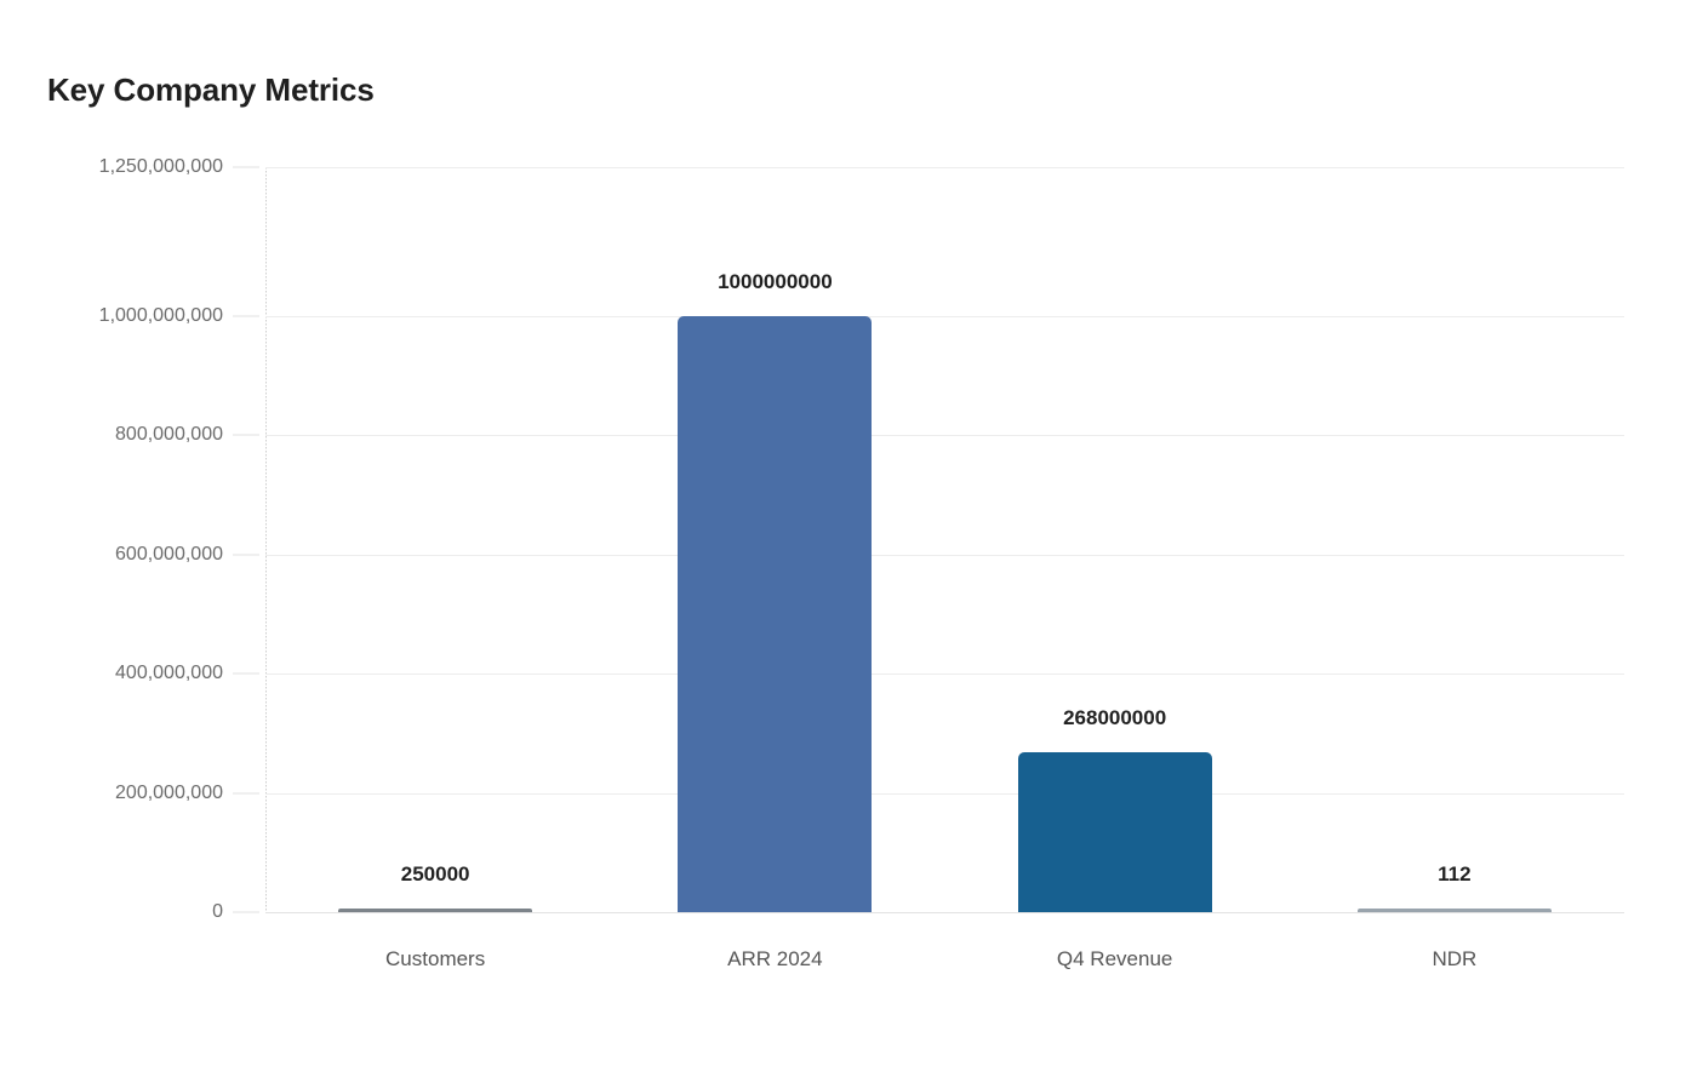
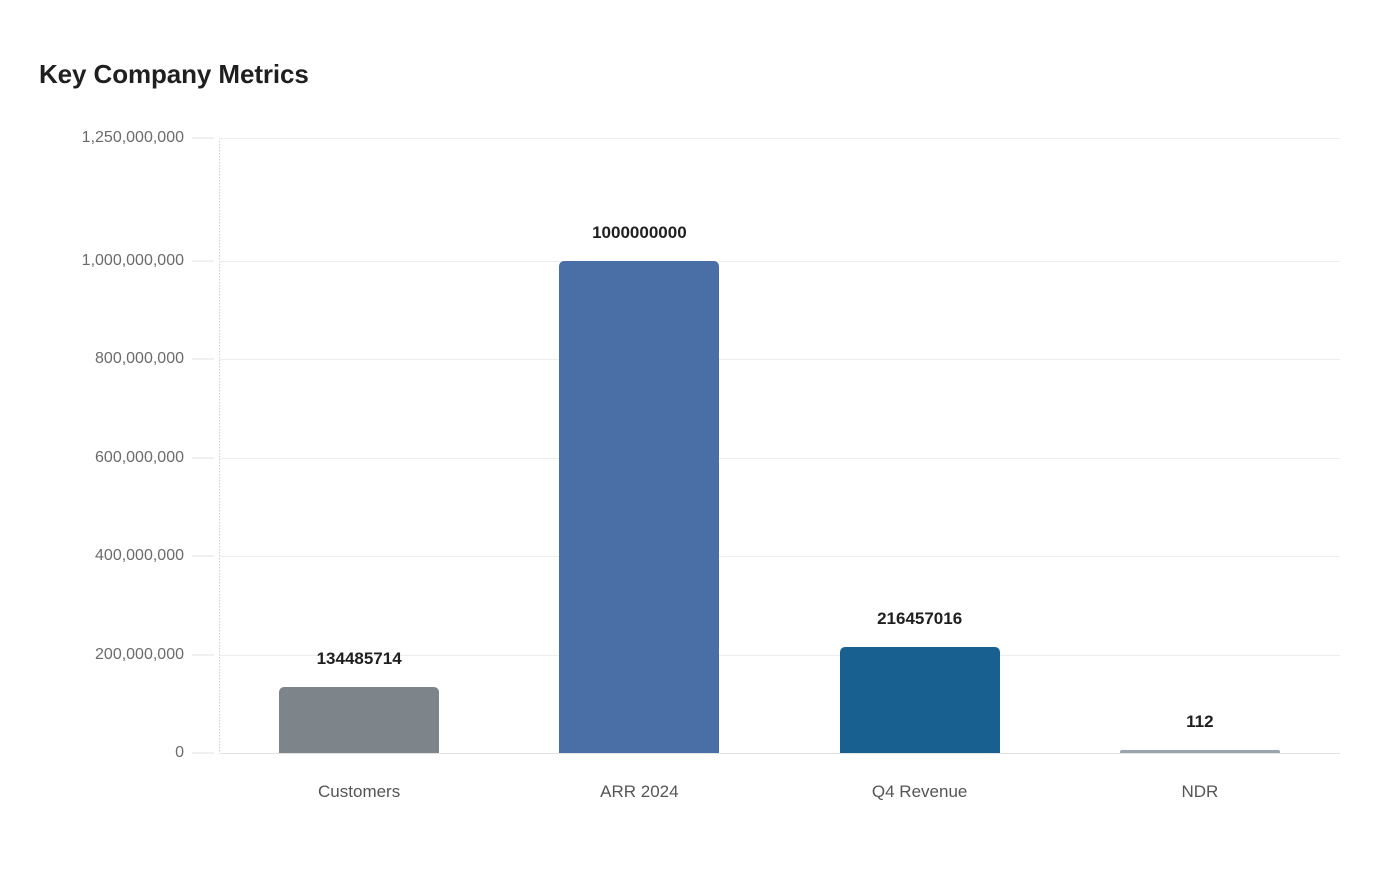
Customers: 250000 -> 134485714
Q4 Revenue: 268000000 -> 216457016
